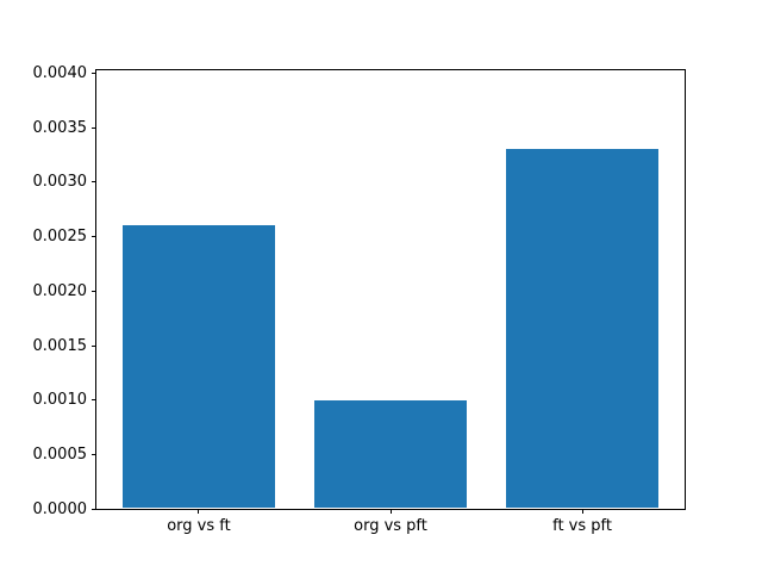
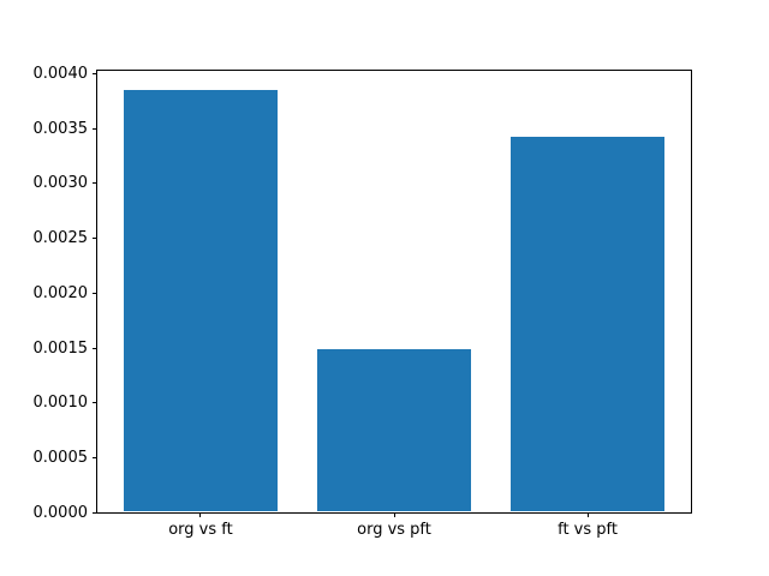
org vs ft: 0.0026 -> 0.0039
org vs pft: 0.0010 -> 0.0015
ft vs pft: 0.0033 -> 0.0034
